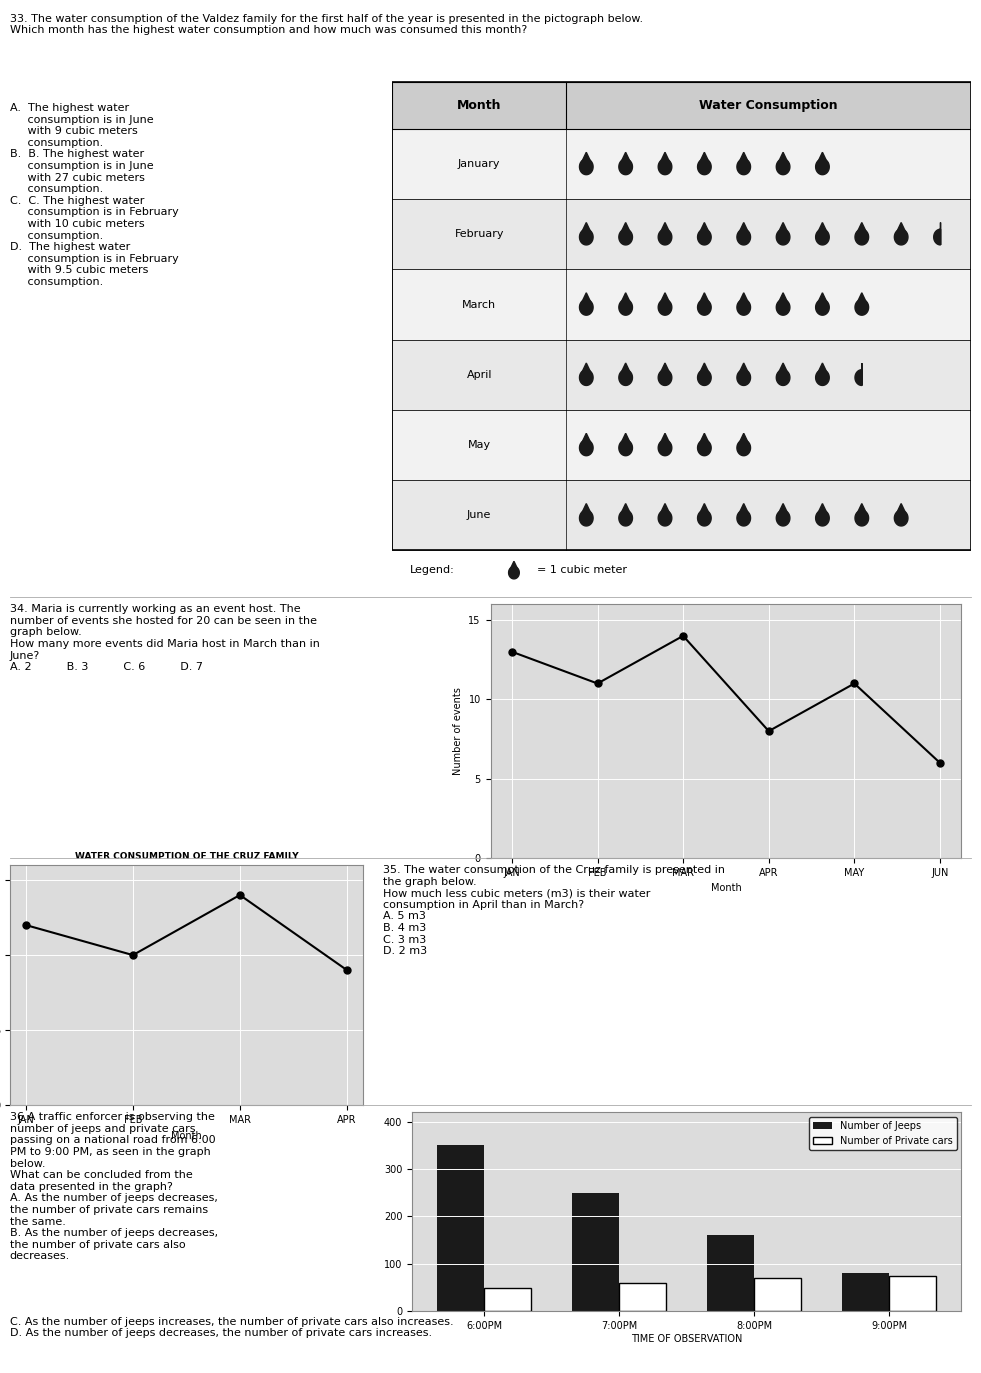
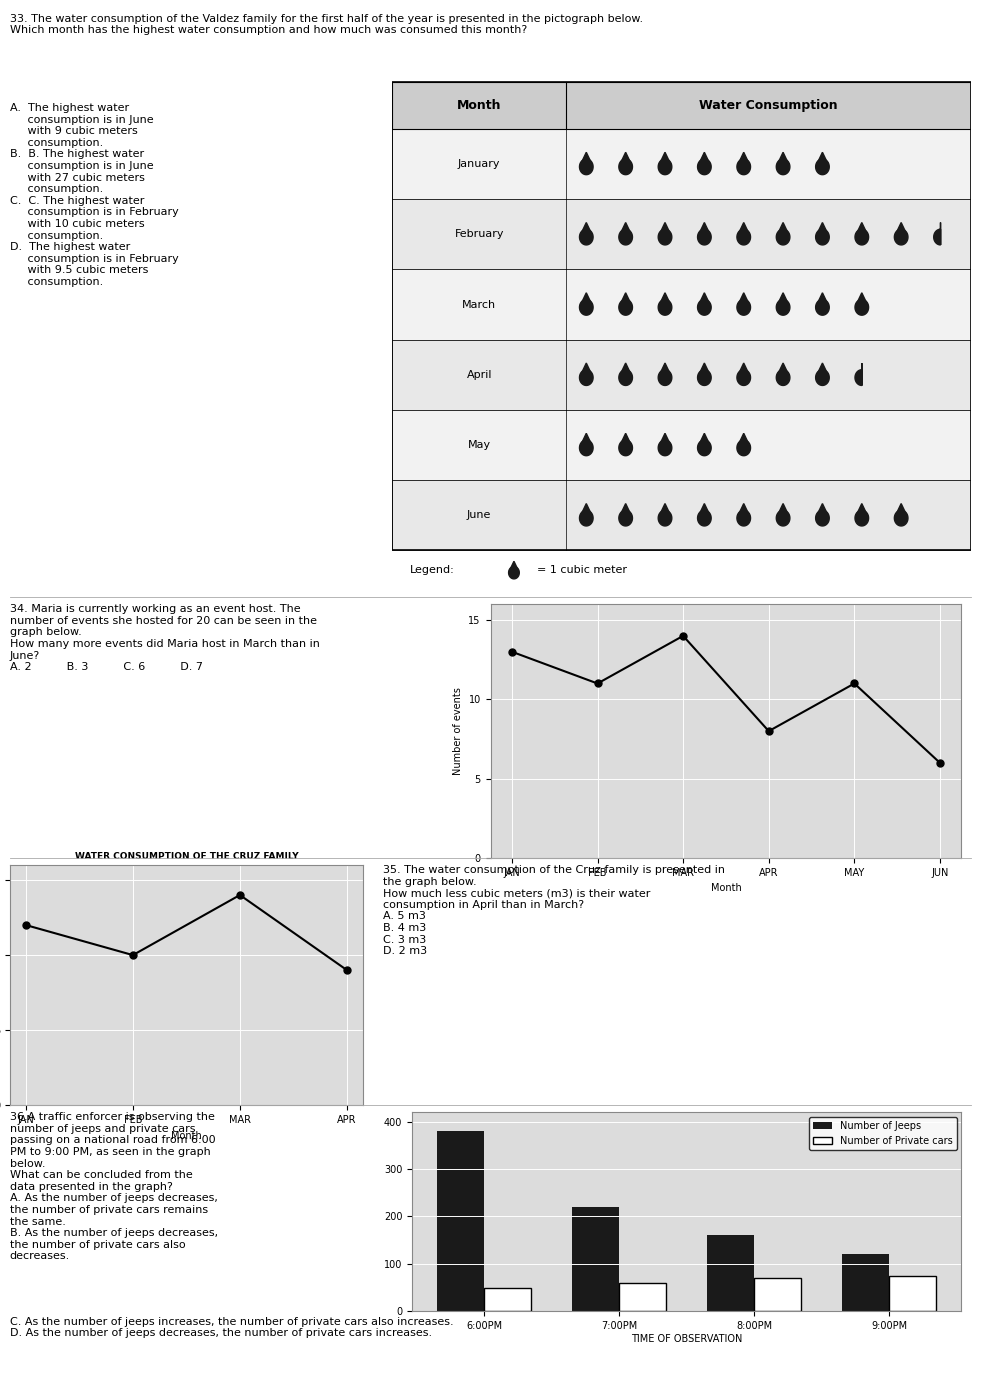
Number of Jeeps/6:00PM: 350 -> 380
Number of Jeeps/7:00PM: 250 -> 220
Number of Jeeps/9:00PM: 80 -> 120
